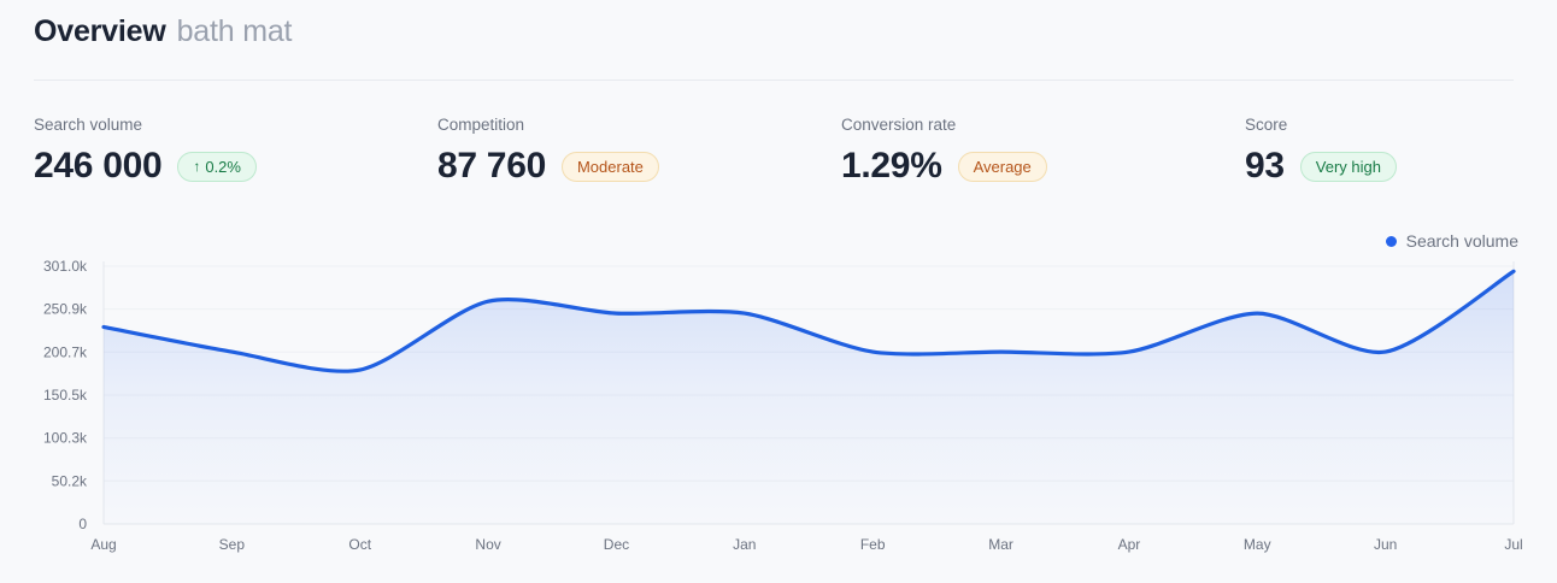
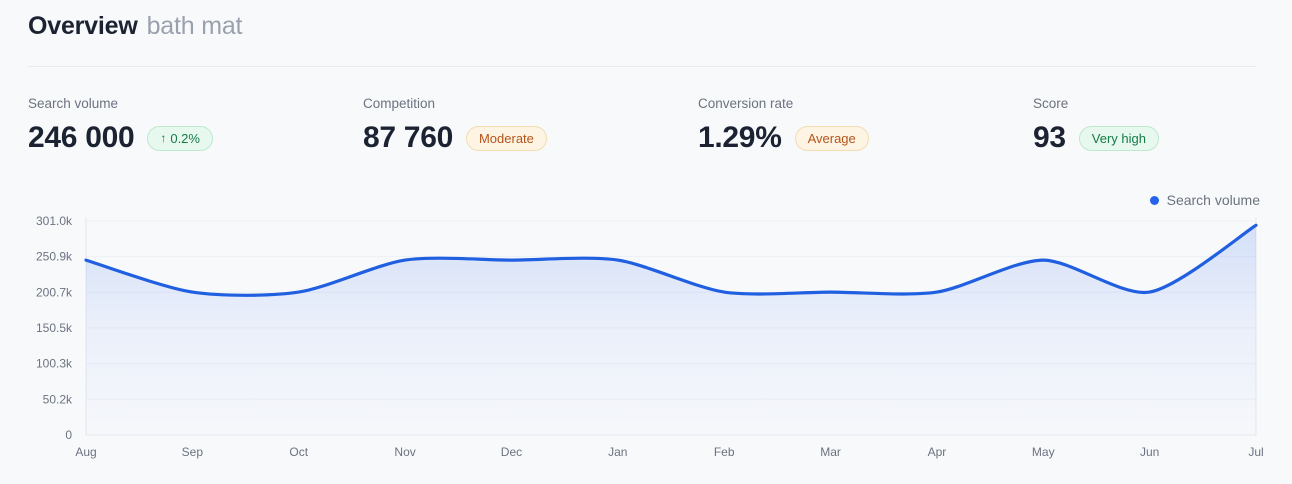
Aug: 230k -> 250k
Oct: 180k -> 200k
Nov: 260k -> 250k
